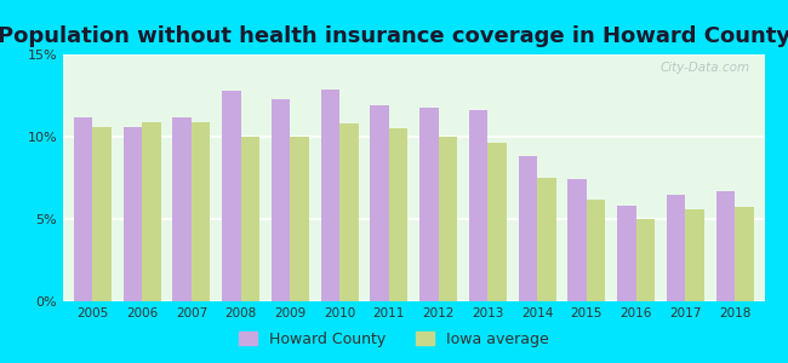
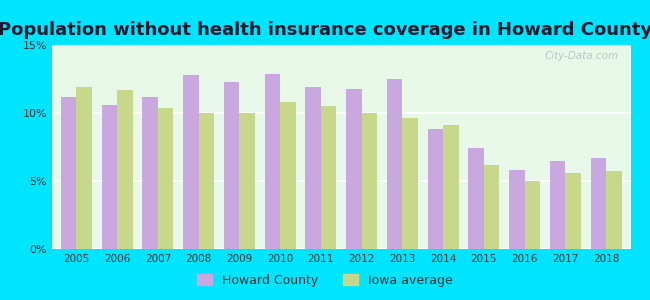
Iowa average/2005: 10.6% -> 11.9%
Iowa average/2006: 10.9% -> 11.7%
Iowa average/2007: 10.9% -> 10.4%
Howard County/2013: 11.6% -> 12.5%
Iowa average/2014: 7.5% -> 9.1%
